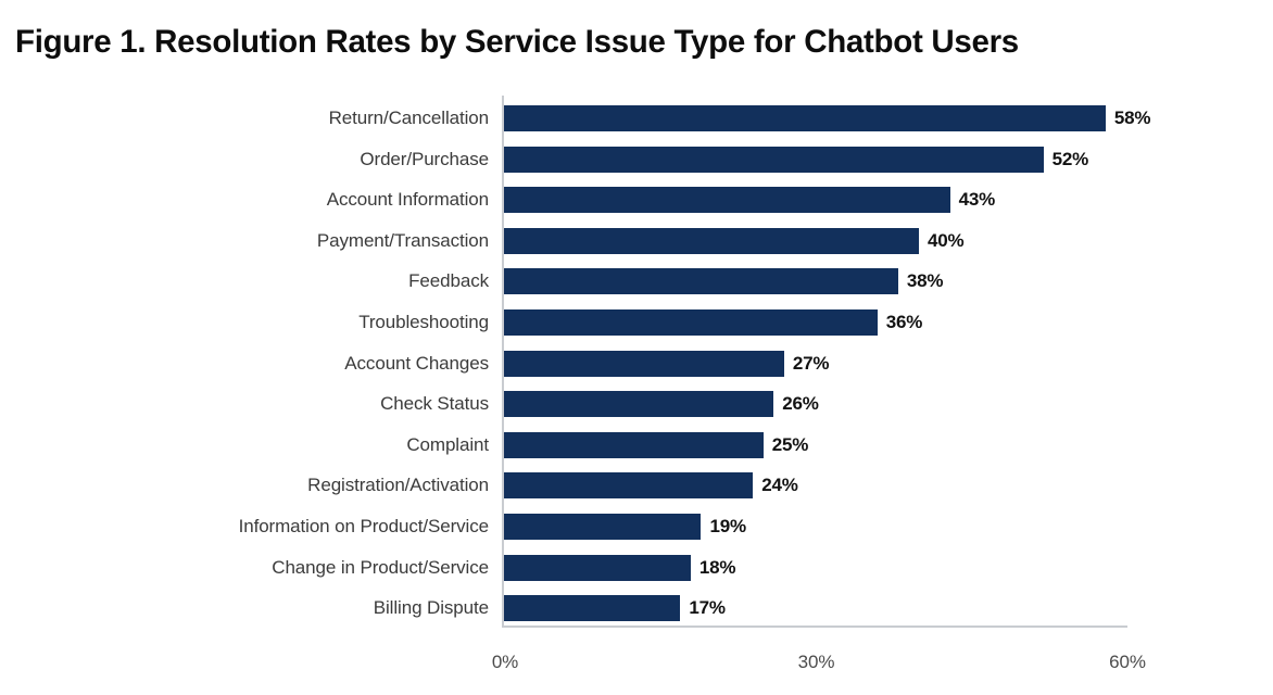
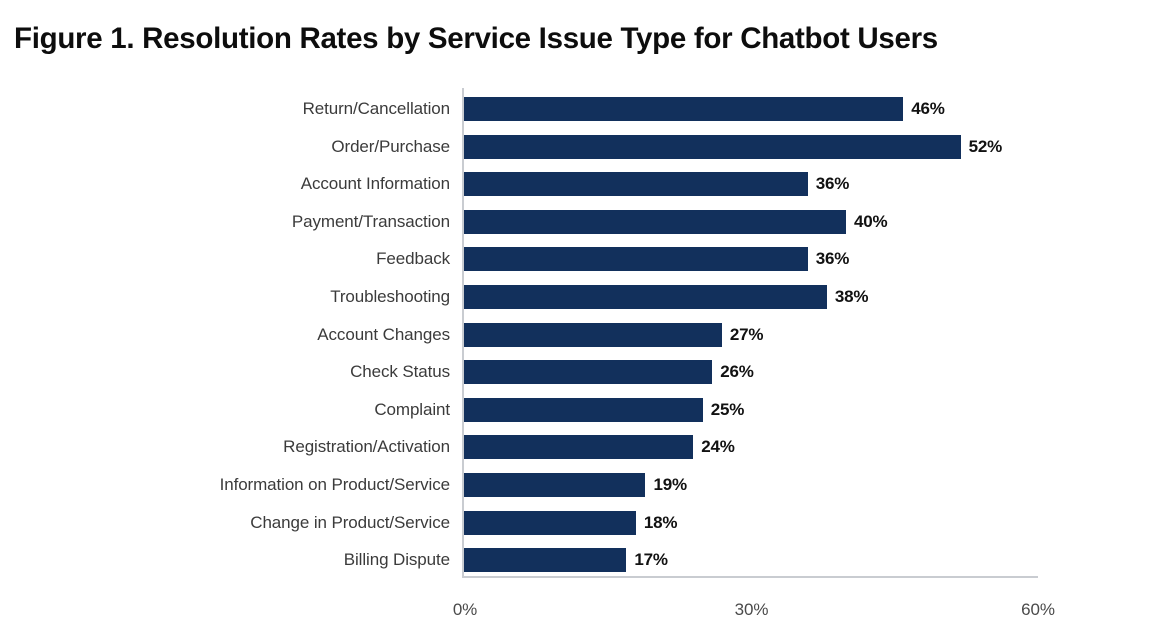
Return/Cancellation: 58% -> 46%
Account Information: 43% -> 36%
Feedback: 38% -> 36%
Troubleshooting: 36% -> 38%
